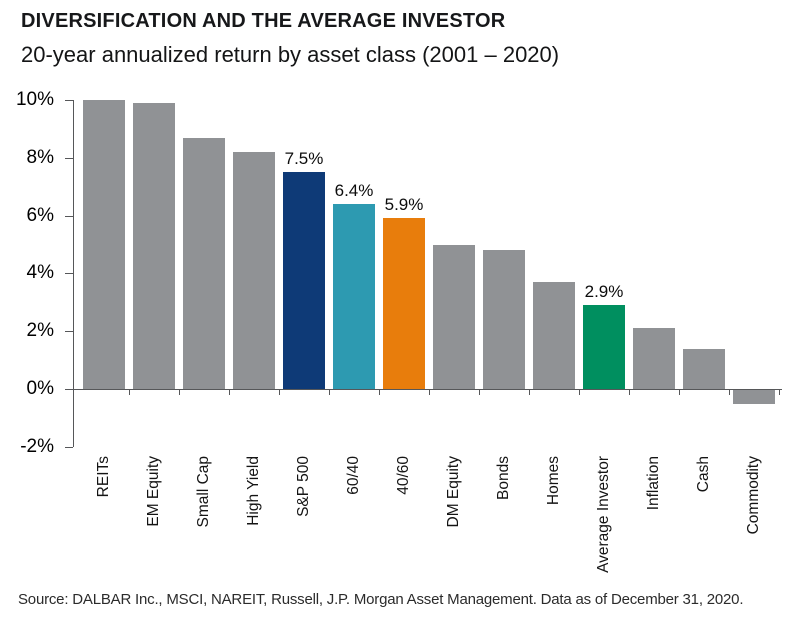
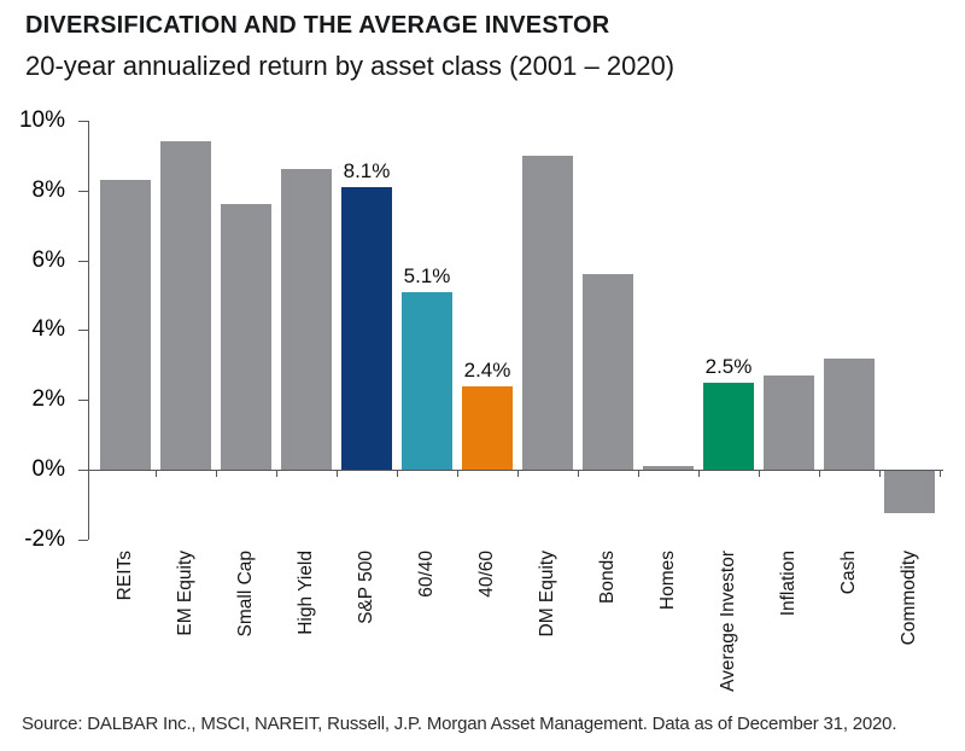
REITs: 10.0% -> 8.3%
EM Equity: 9.9% -> 9.4%
Small Cap: 8.7% -> 7.6%
High Yield: 8.2% -> 8.6%
S&P 500: 7.5% -> 8.1%
60/40: 6.4% -> 5.1%
40/60: 5.9% -> 2.4%
DM Equity: 5.0% -> 9.0%
Bonds: 4.8% -> 5.6%
Homes: 3.7% -> 0.1%
Average Investor: 2.9% -> 2.5%
Inflation: 2.1% -> 2.7%
Cash: 1.4% -> 3.2%
Commodity: -0.5% -> -1.2%
